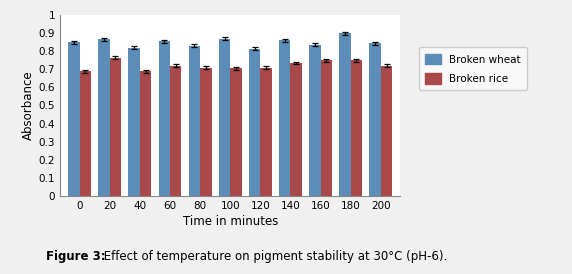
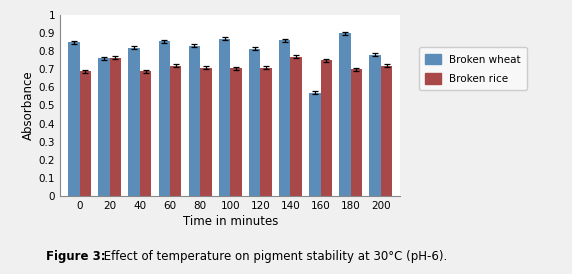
Broken wheat/20: 0.86 -> 0.76
Broken rice/140: 0.73 -> 0.77
Broken wheat/160: 0.83 -> 0.57
Broken rice/180: 0.75 -> 0.70
Broken wheat/200: 0.84 -> 0.78
